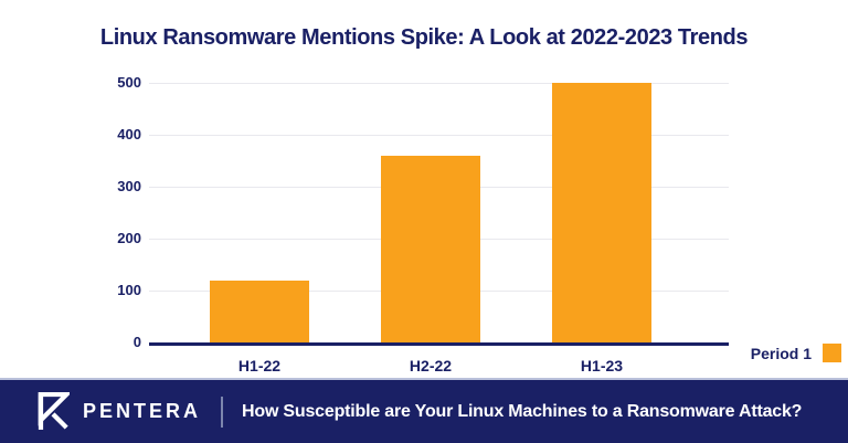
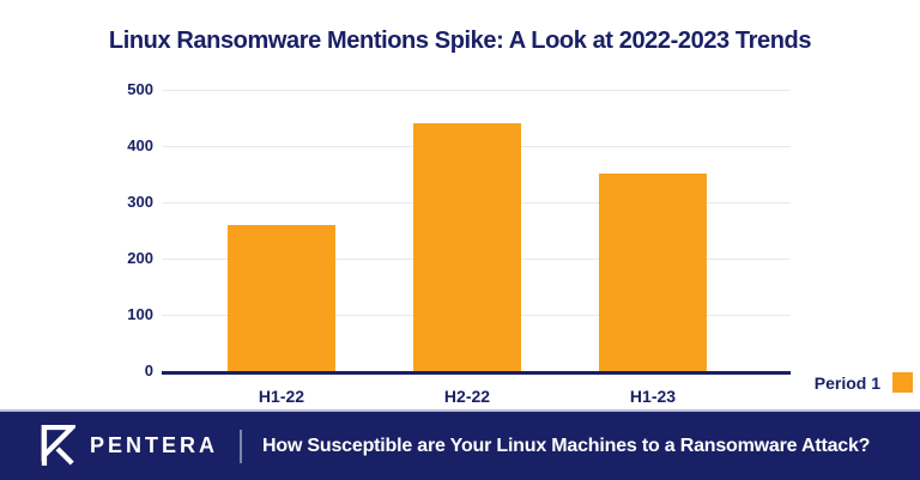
H1-22: 120 -> 260
H2-22: 360 -> 440
H1-23: 500 -> 350
